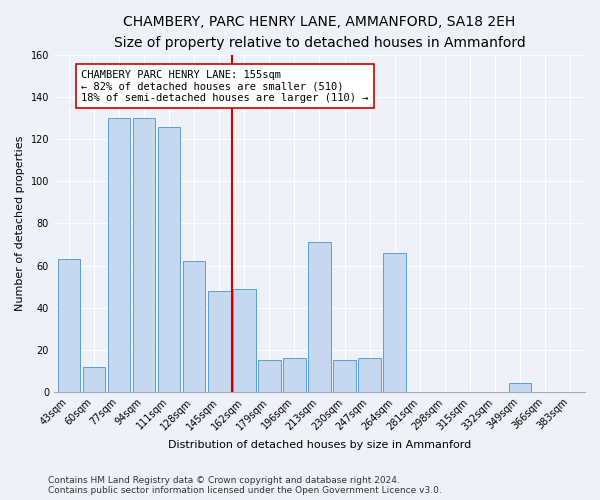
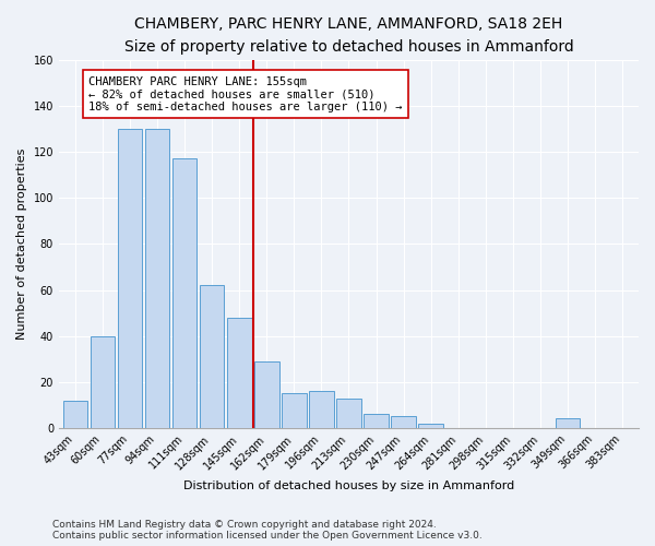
43sqm: 63 -> 12
60sqm: 12 -> 40
111sqm: 126 -> 117
162sqm: 49 -> 29
213sqm: 71 -> 13
230sqm: 15 -> 6
247sqm: 16 -> 5
264sqm: 66 -> 2
